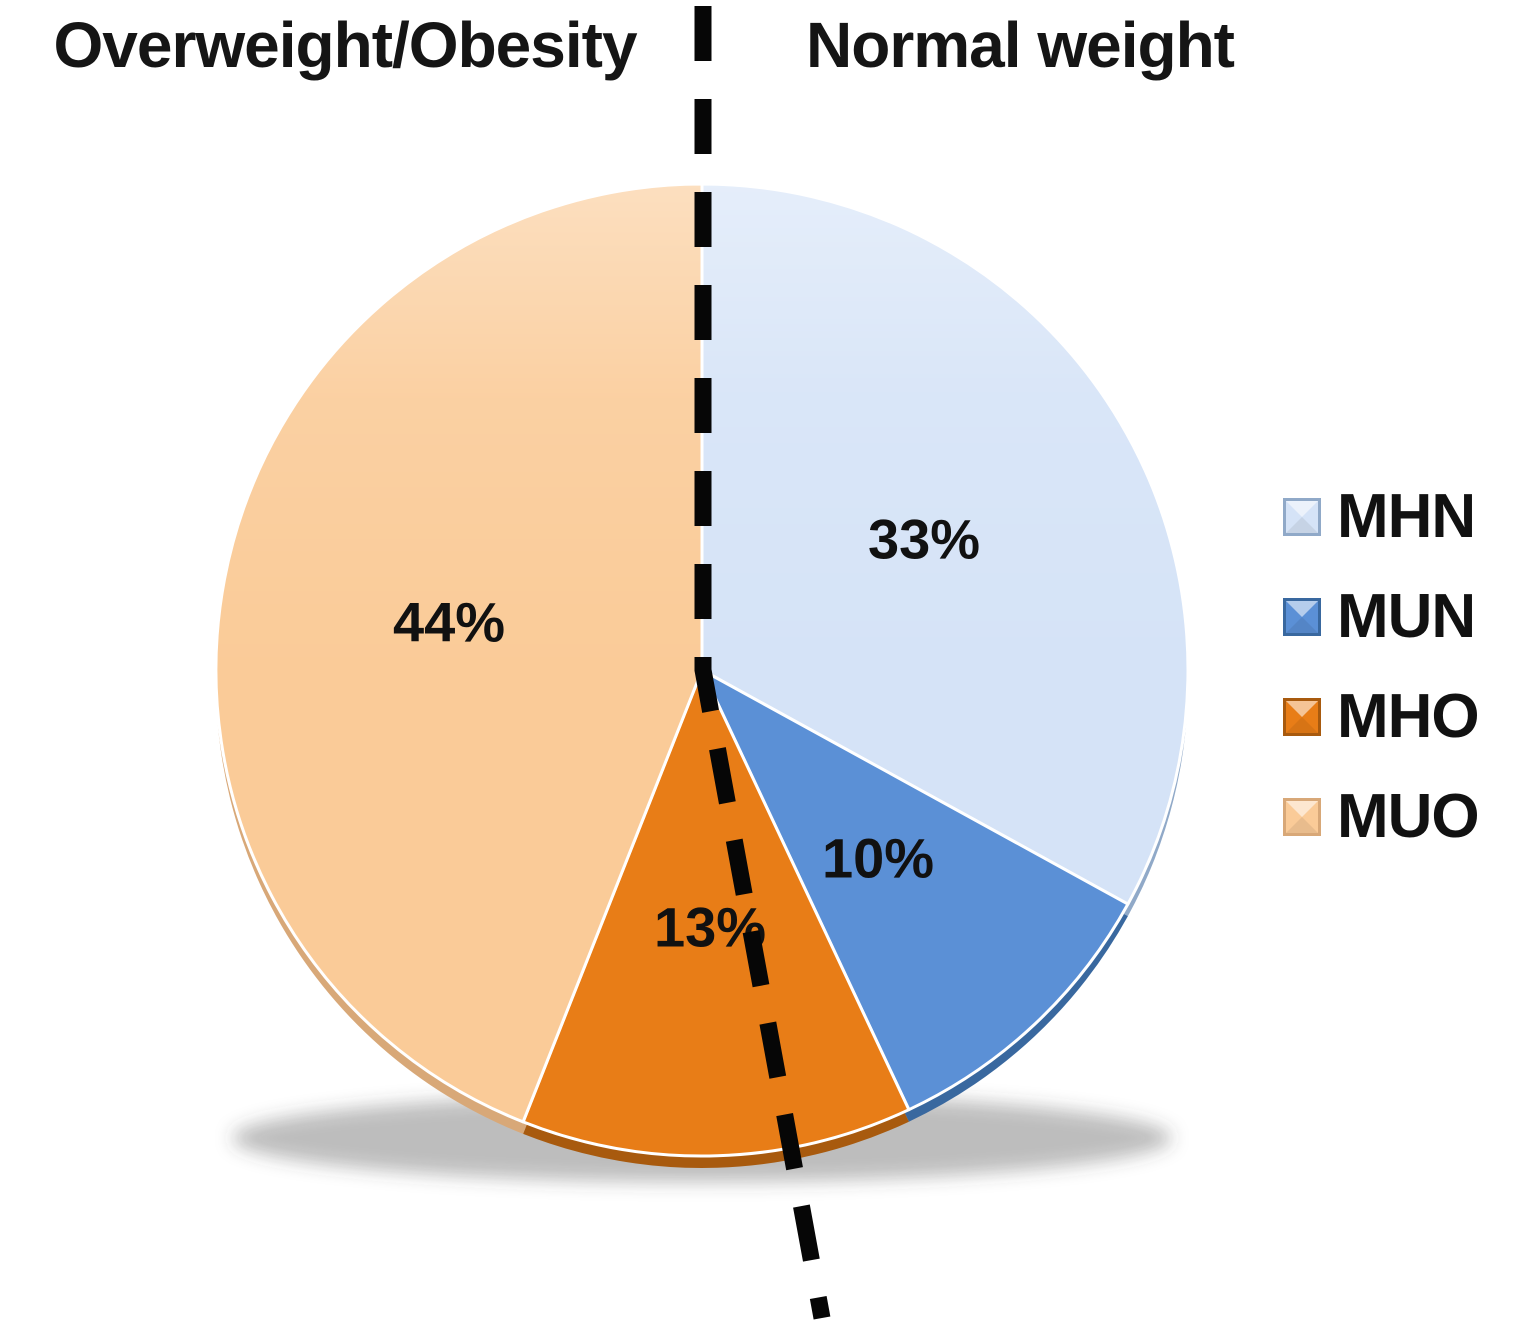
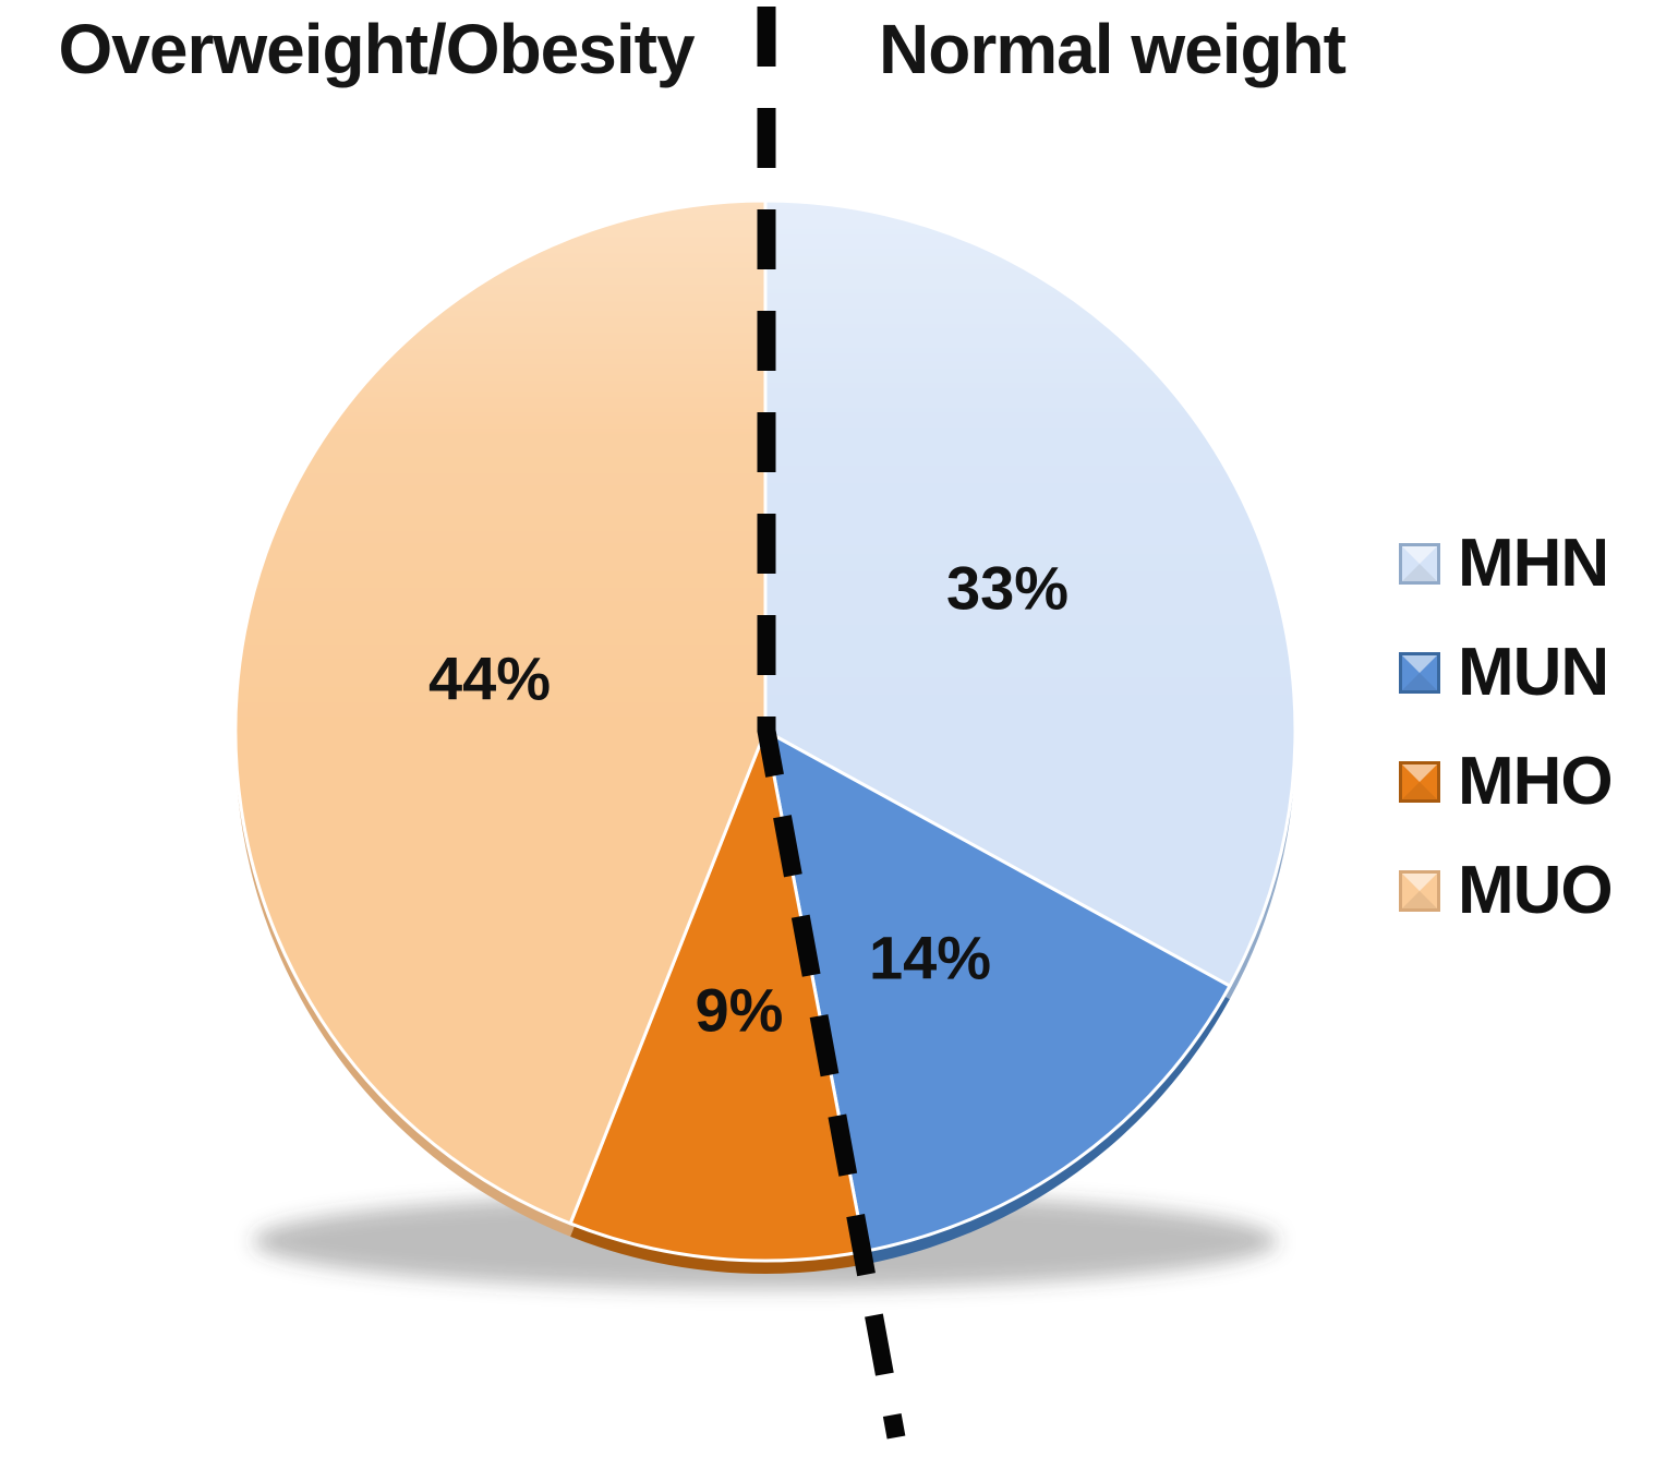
MUN: 10% -> 14%
MHO: 13% -> 9%
